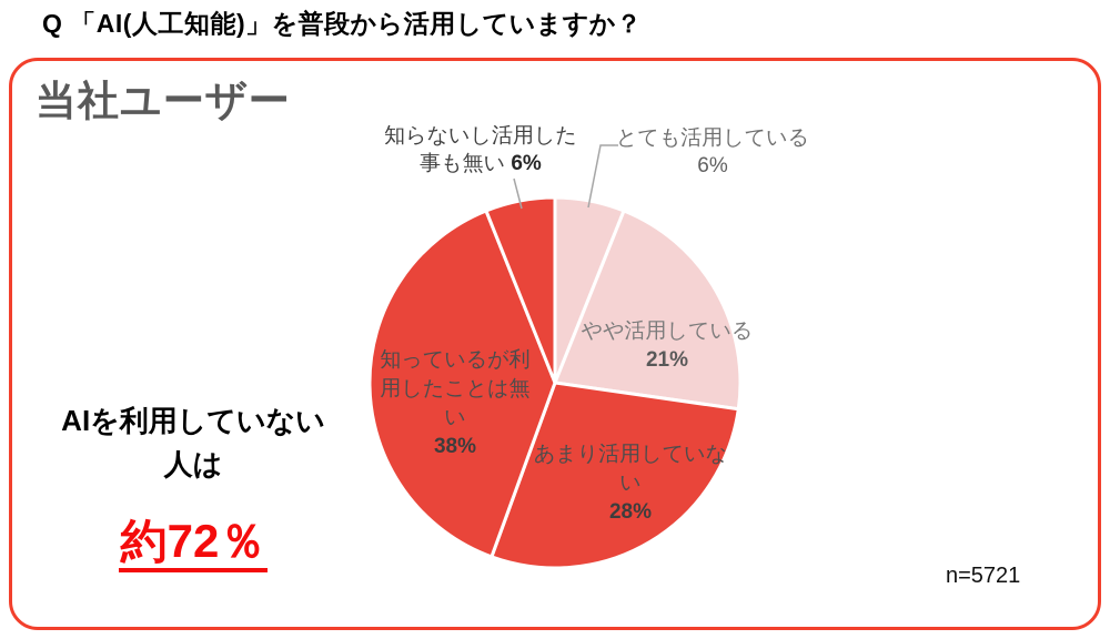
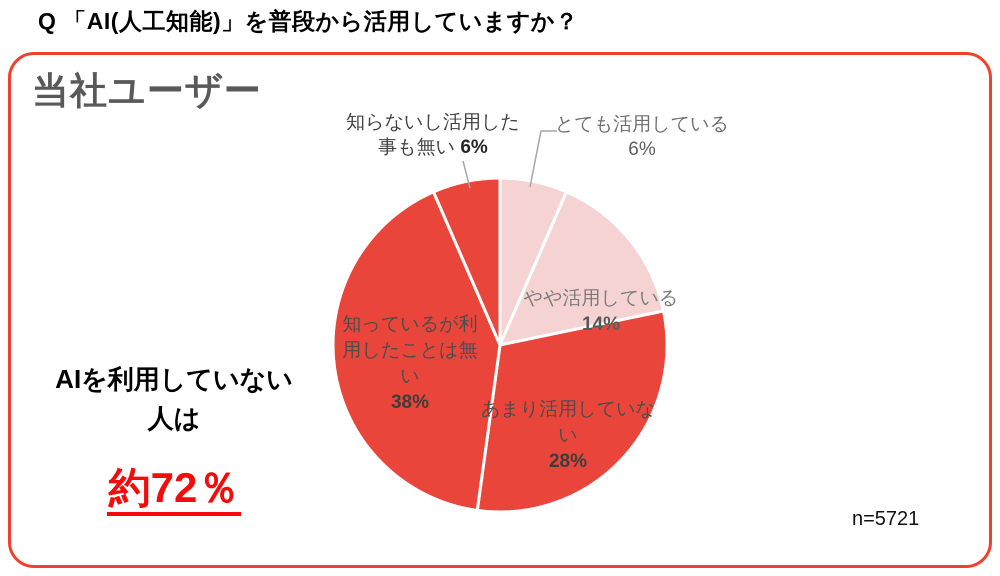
やや活用している: 21% -> 14%
